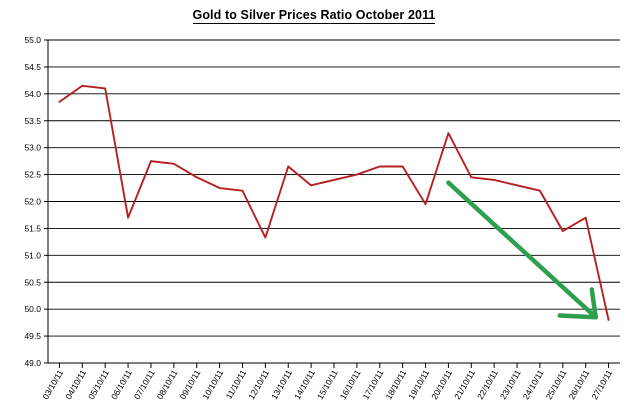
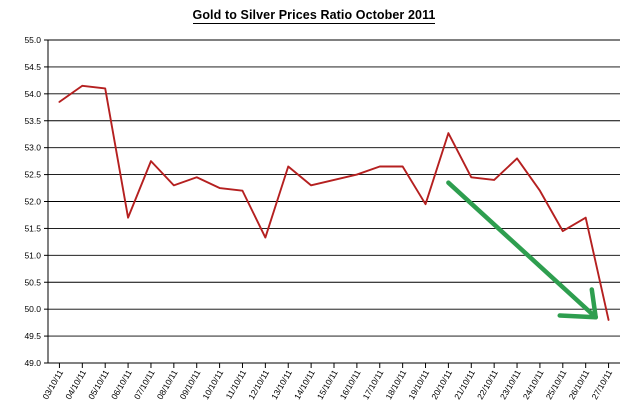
08/10/11: 52.7 -> 52.3
23/10/11: 52.3 -> 52.8
